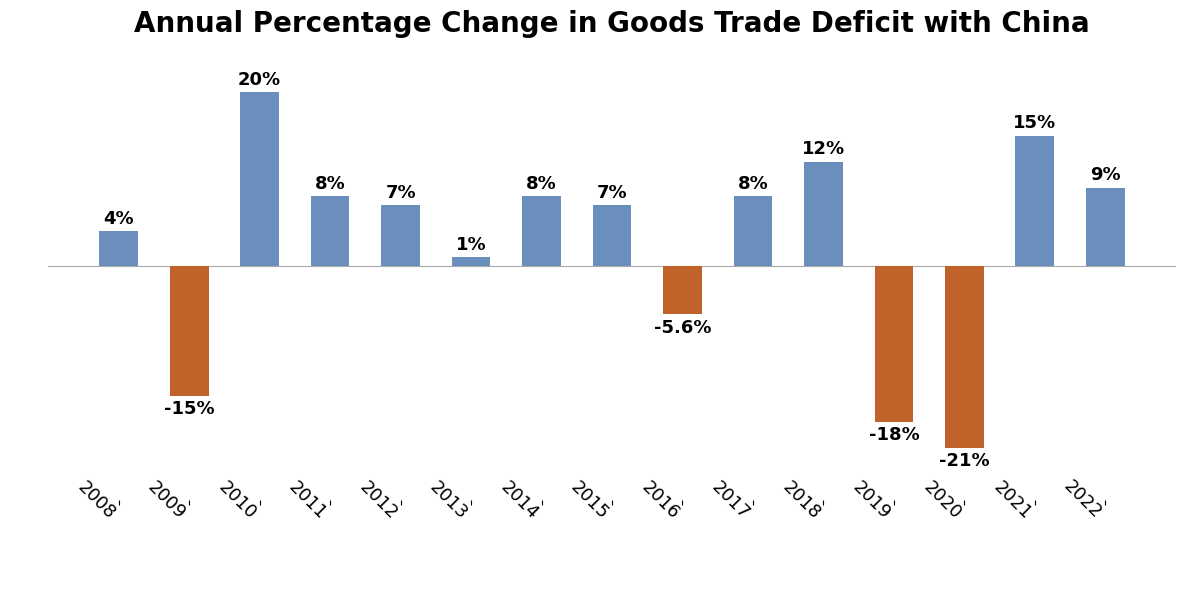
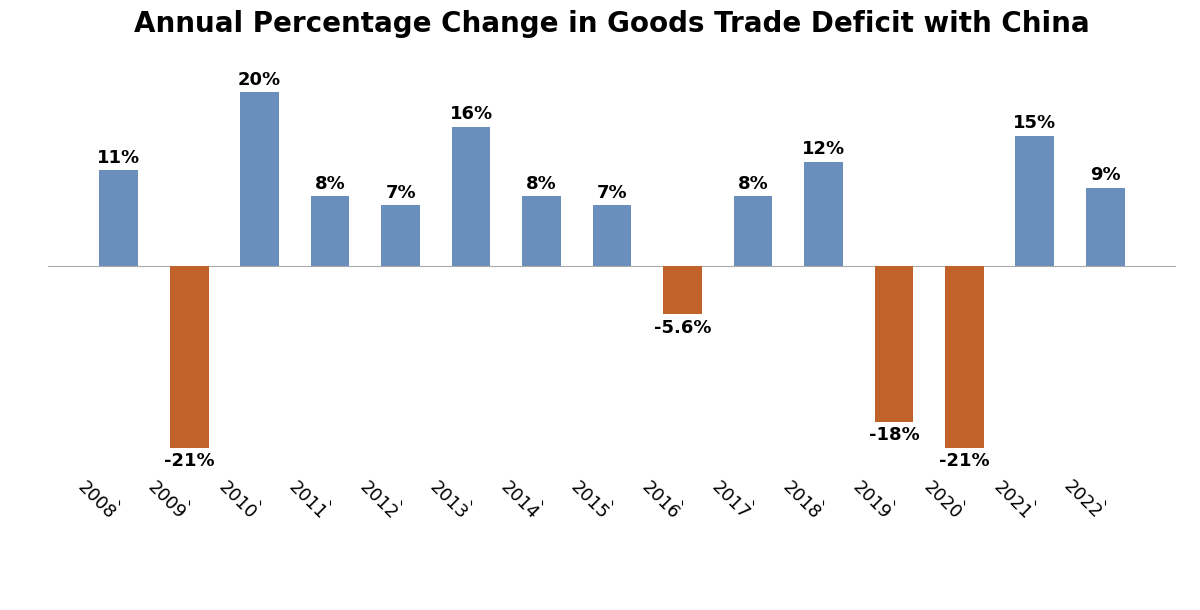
2008: 4% -> 11%
2009: -15% -> -21%
2013: 1% -> 16%
